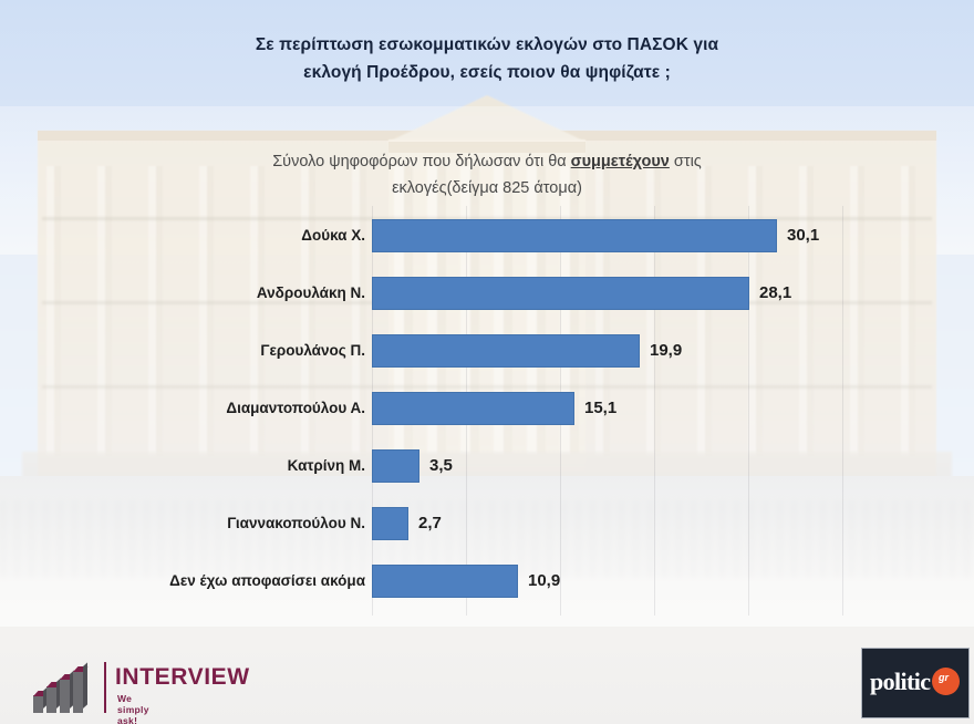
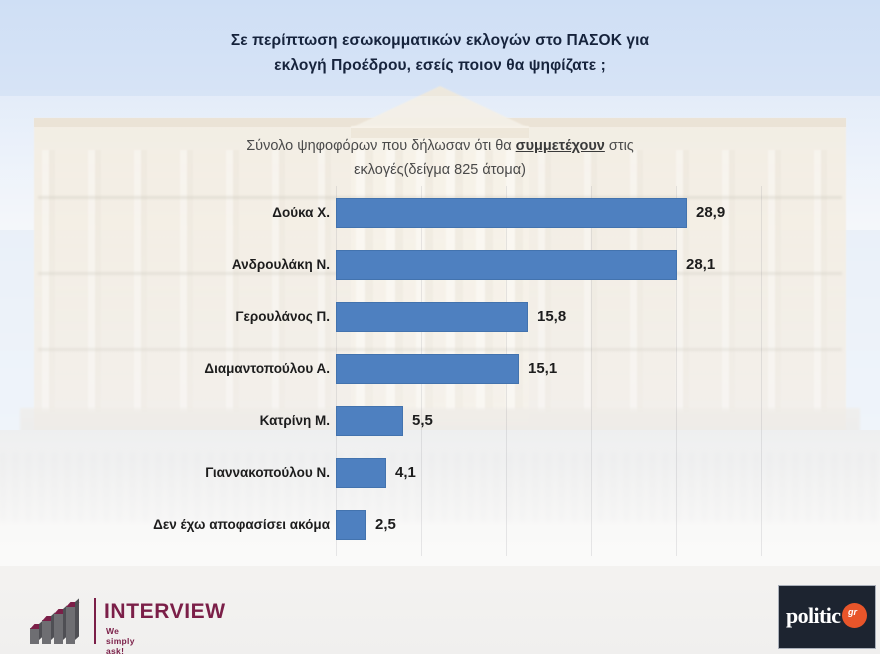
Δούκα Χ.: 30,1 -> 28,9
Γερουλάνος Π.: 19,9 -> 15,8
Κατρίνη Μ.: 3,5 -> 5,5
Γιαννακοπούλου Ν.: 2,7 -> 4,1
Δεν έχω αποφασίσει ακόμα: 10,9 -> 2,5
